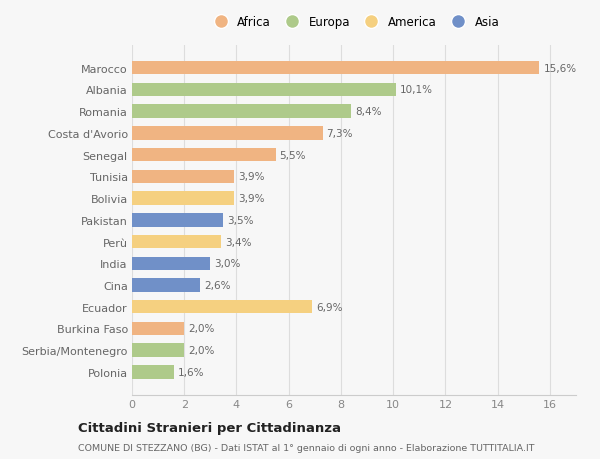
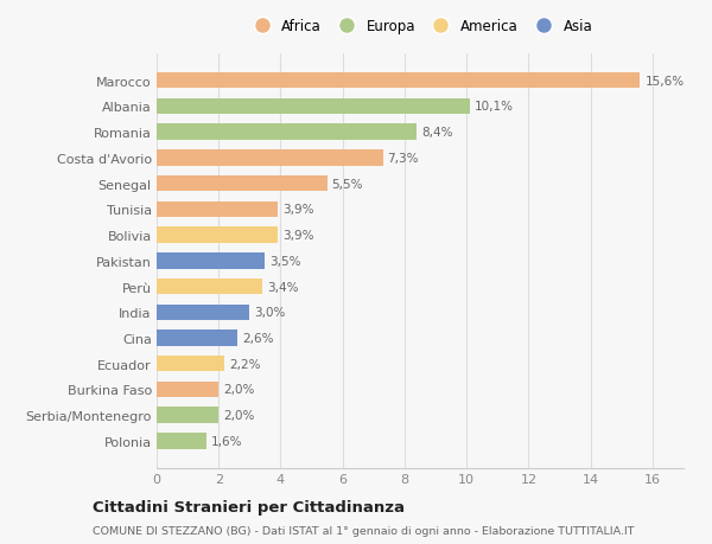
Ecuador: 6,9% -> 2,2%
